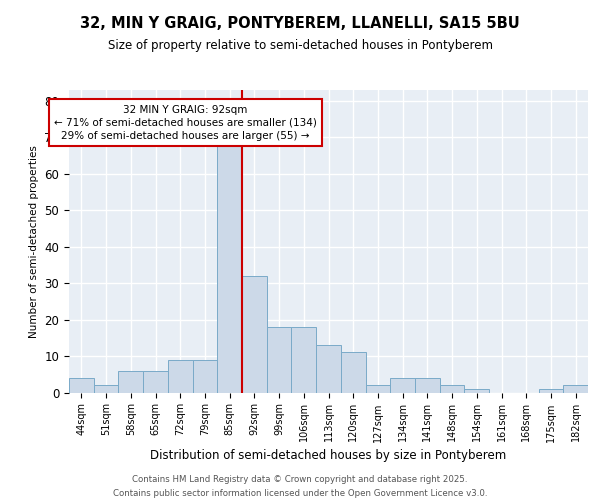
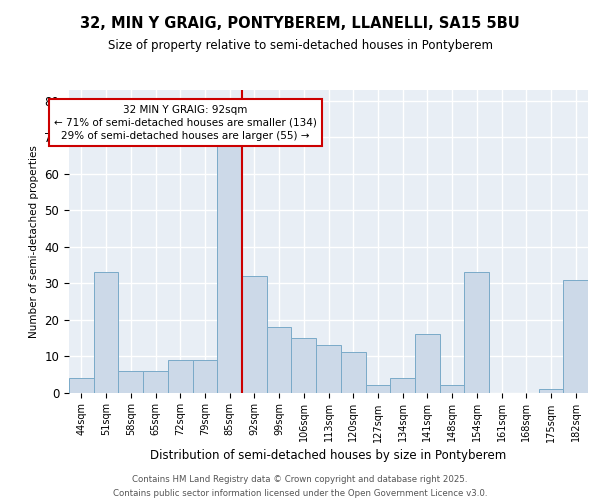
51sqm: 2 -> 33
106sqm: 18 -> 15
141sqm: 4 -> 16
154sqm: 1 -> 33
182sqm: 2 -> 31
